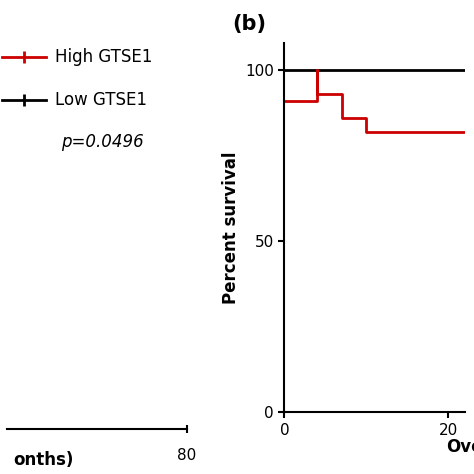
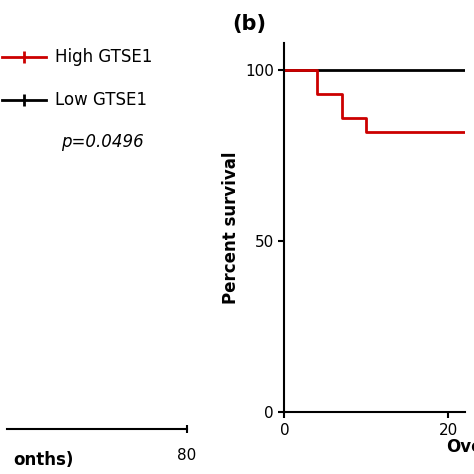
0: 91 -> 100
